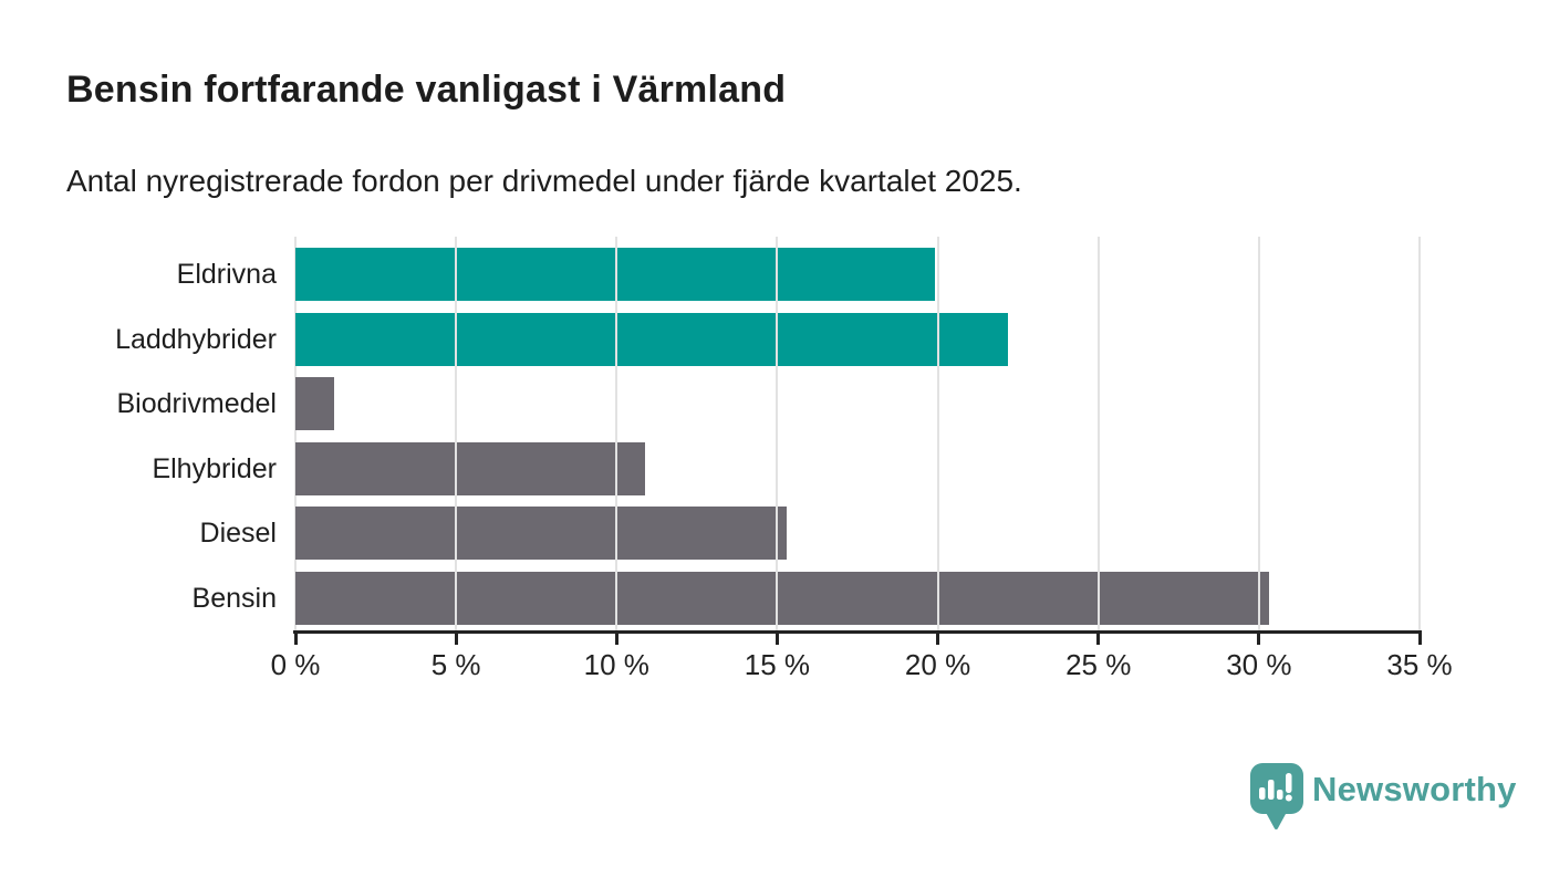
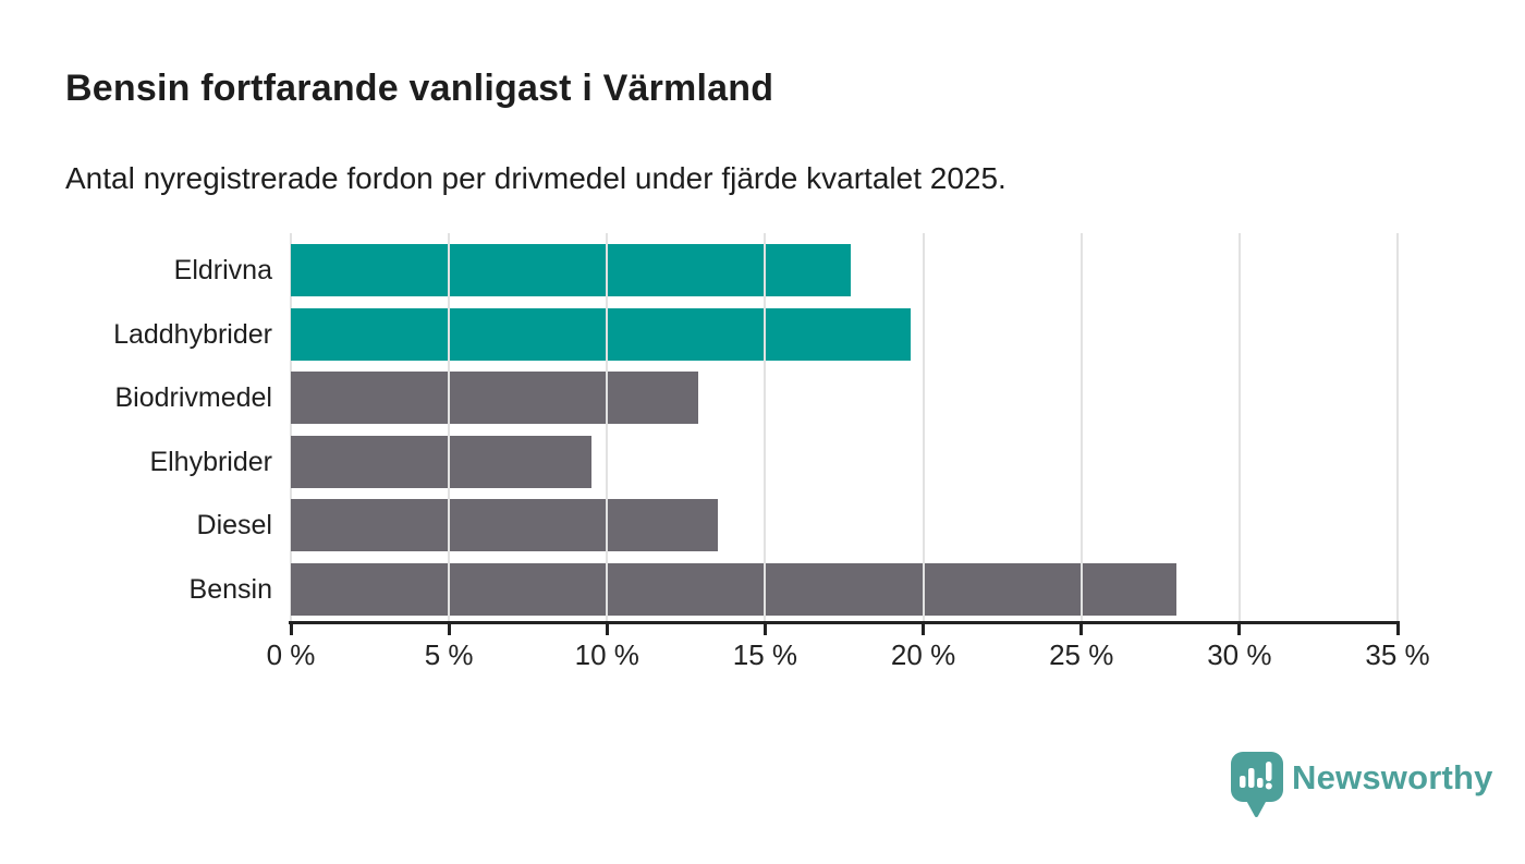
Eldrivna: 19.9% -> 17.7%
Laddhybrider: 22.2% -> 19.6%
Biodrivmedel: 1.2% -> 12.9%
Elhybrider: 10.9% -> 9.5%
Diesel: 15.3% -> 13.5%
Bensin: 30.3% -> 28.0%
